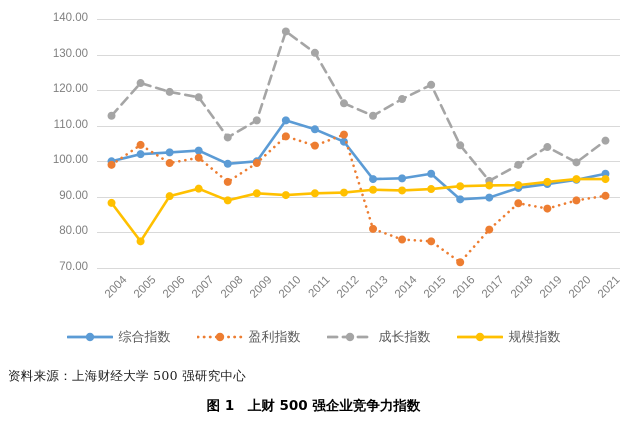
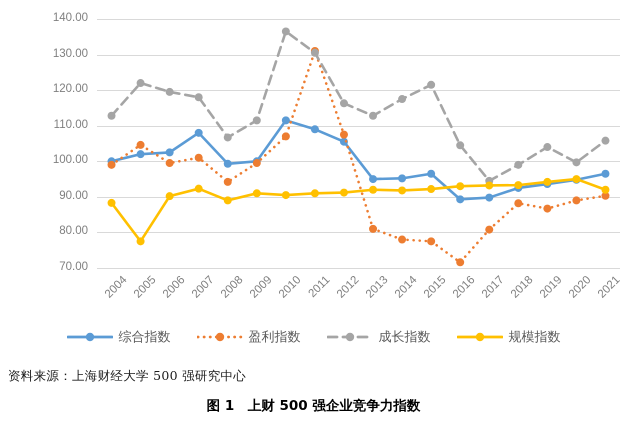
综合指数/2007: 103 -> 108
盈利指数/2011: 104 -> 131
规模指数/2021: 95 -> 92
